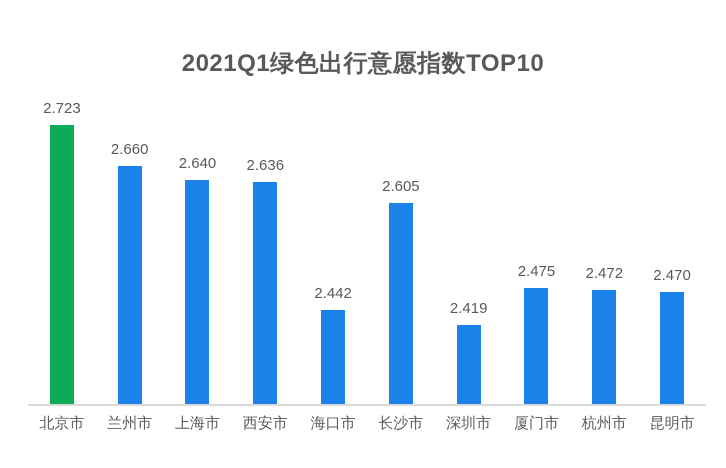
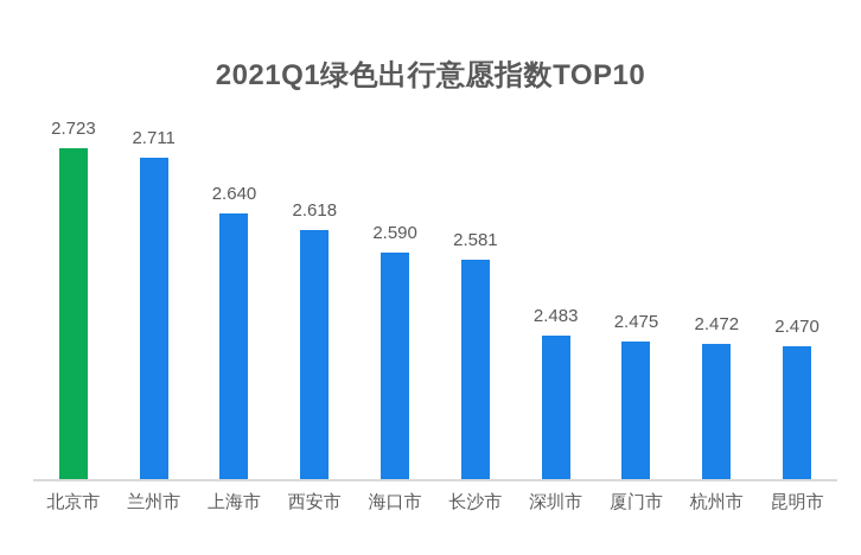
兰州市: 2.660 -> 2.711
西安市: 2.636 -> 2.618
海口市: 2.442 -> 2.590
长沙市: 2.605 -> 2.581
深圳市: 2.419 -> 2.483
